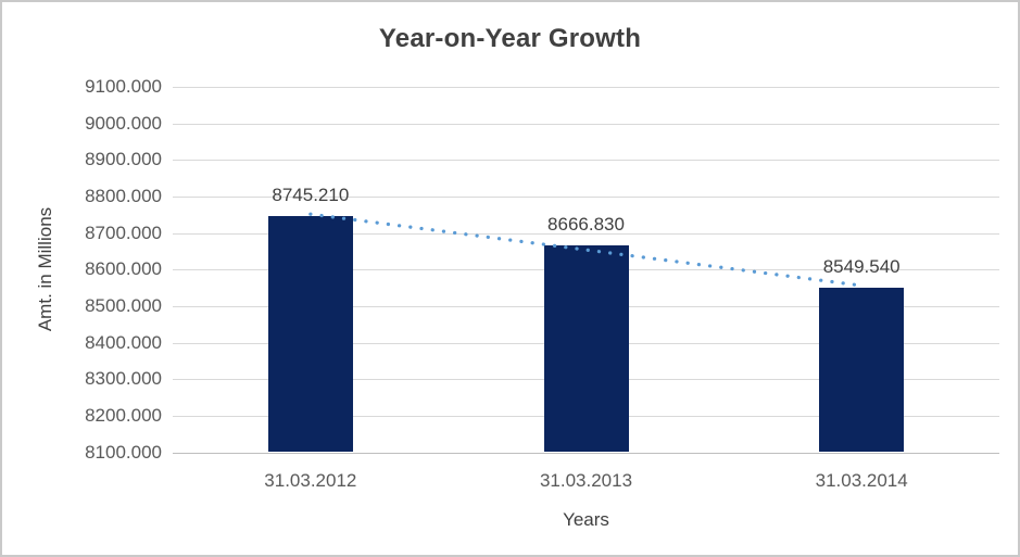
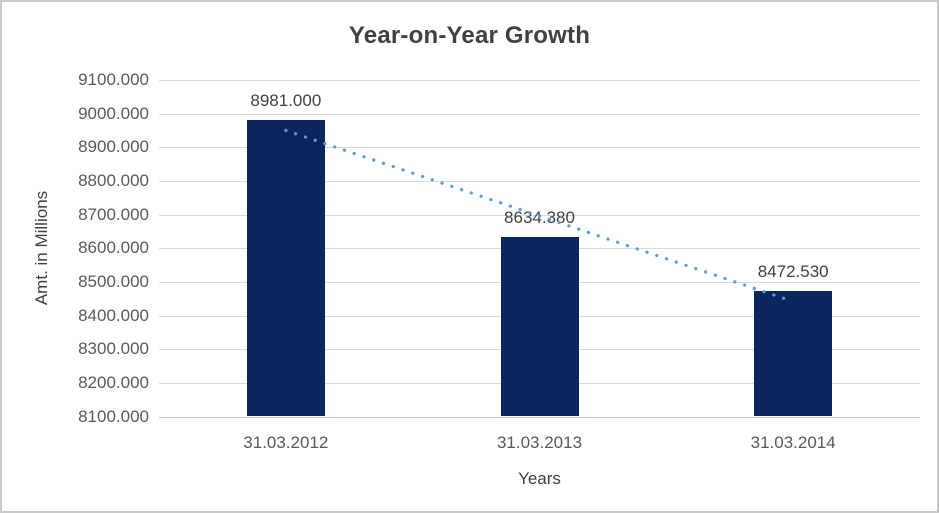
31.03.2012: 8745.210 -> 8981.000
31.03.2013: 8666.830 -> 8634.380
31.03.2014: 8549.540 -> 8472.530
